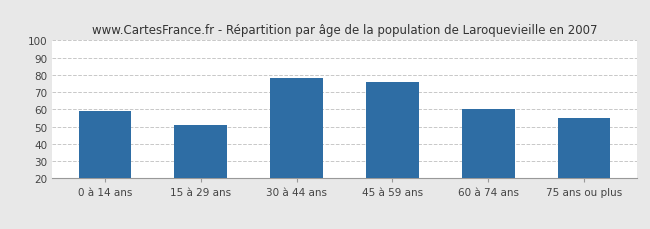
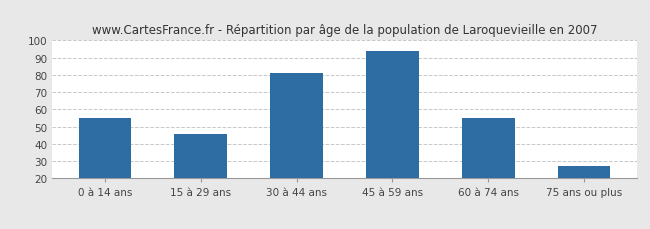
0 à 14 ans: 59 -> 55
15 à 29 ans: 51 -> 46
30 à 44 ans: 78 -> 81
45 à 59 ans: 76 -> 94
60 à 74 ans: 60 -> 55
75 ans ou plus: 55 -> 27
